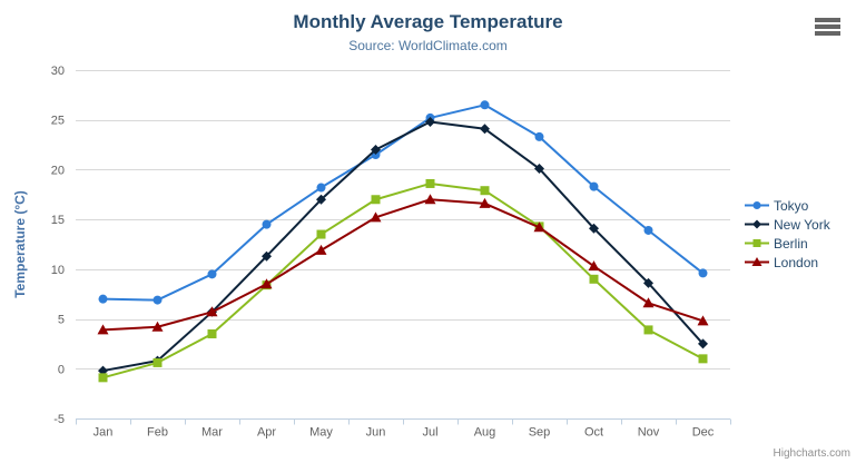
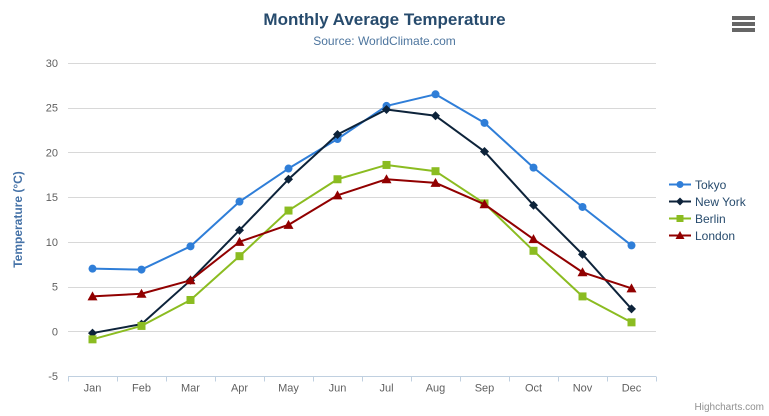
London/Apr: 8 -> 10
